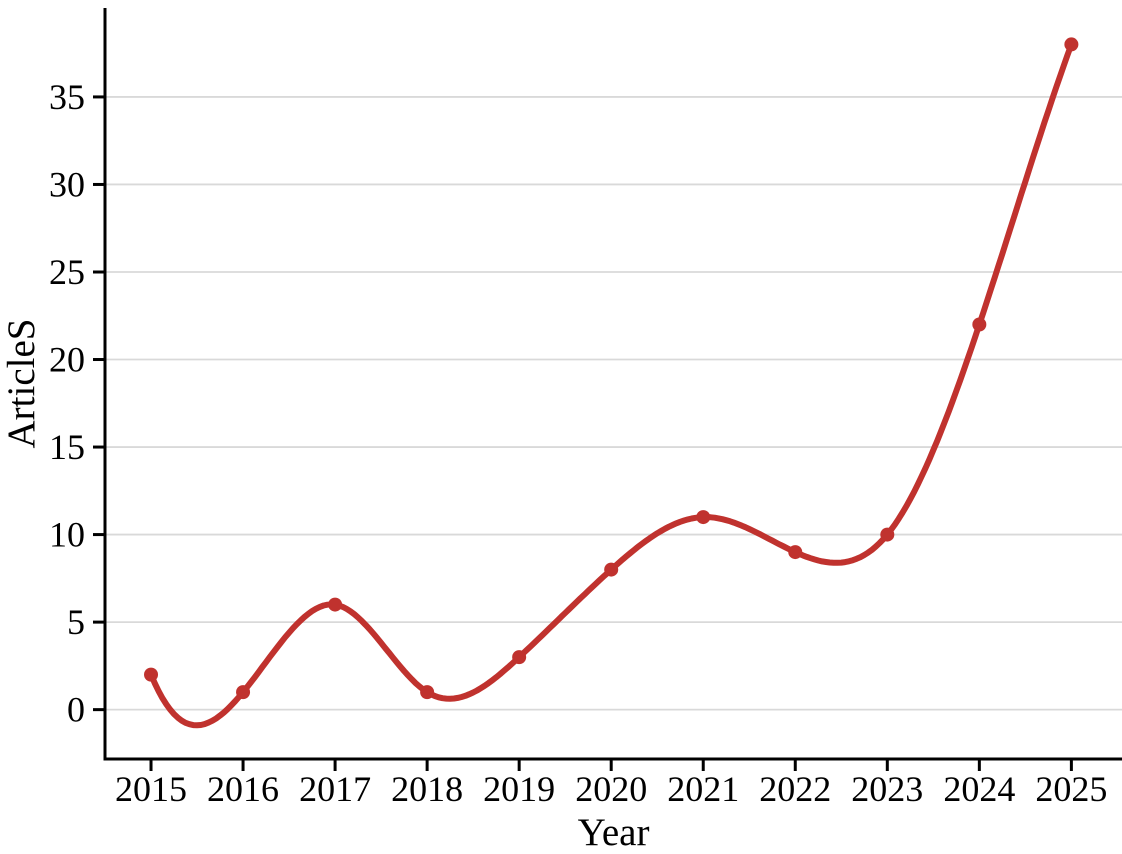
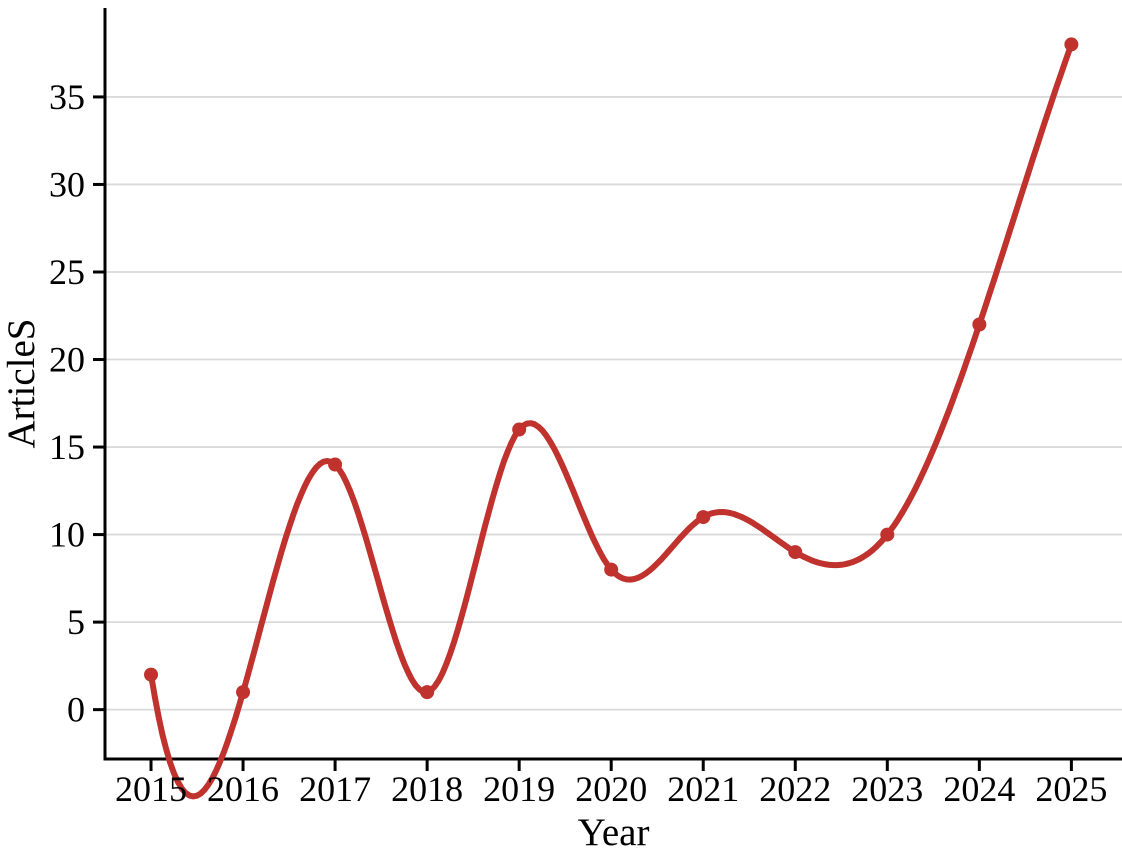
2017: 6 -> 14
2019: 3 -> 16
